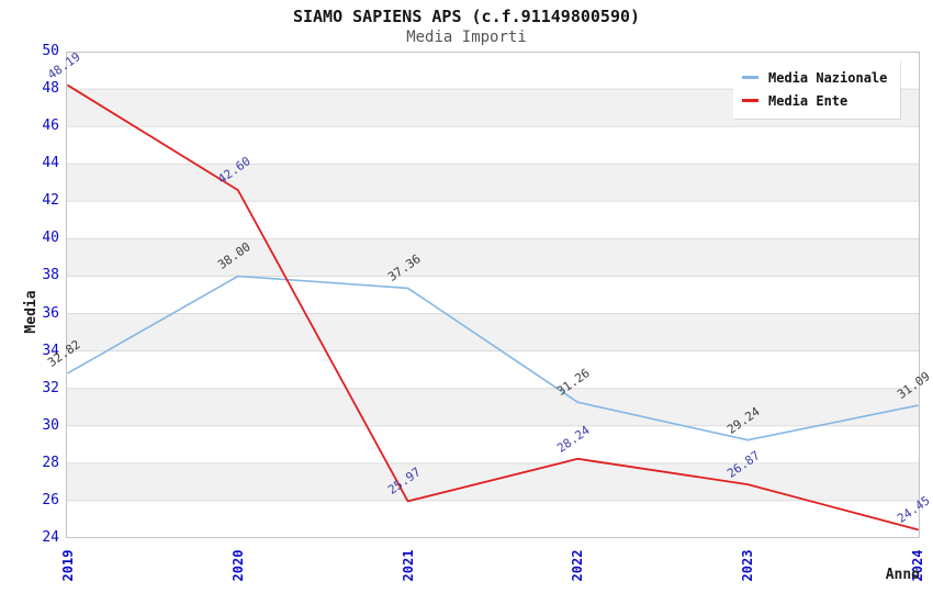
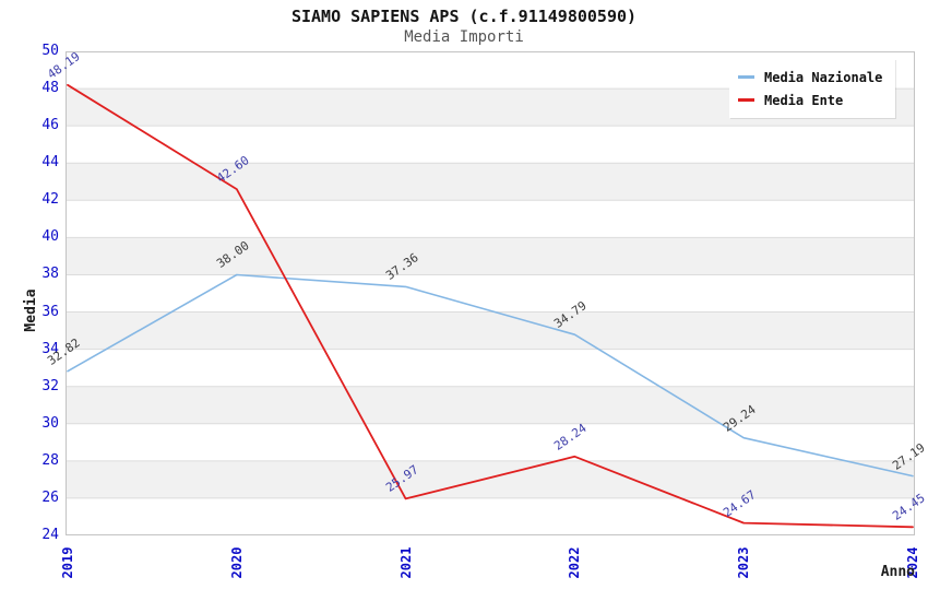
Media Nazionale/2022: 31.26 -> 34.79
Media Ente/2023: 26.87 -> 24.67
Media Nazionale/2024: 31.09 -> 27.19
